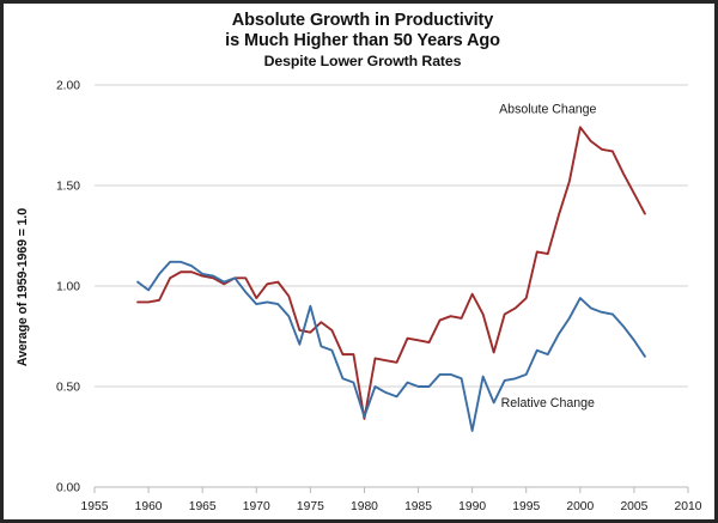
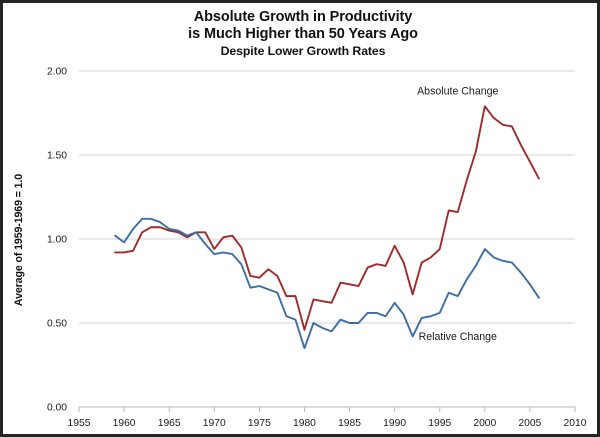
Relative Change/1975: 0.90 -> 0.72
Absolute Change/1980: 0.34 -> 0.46
Relative Change/1990: 0.28 -> 0.62
